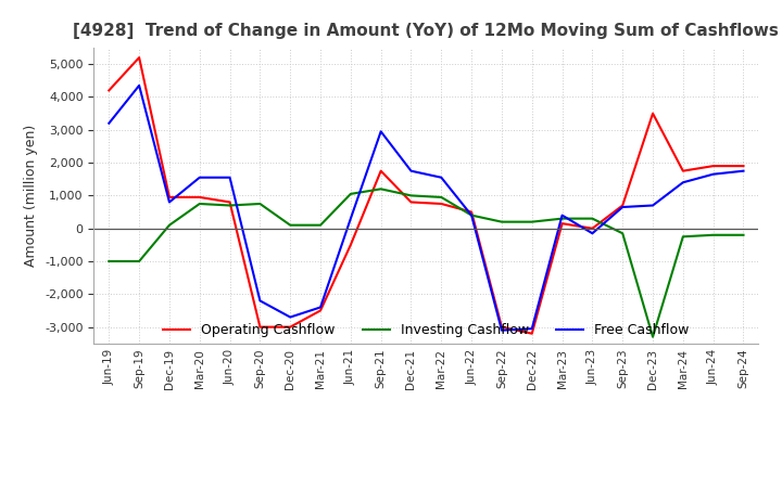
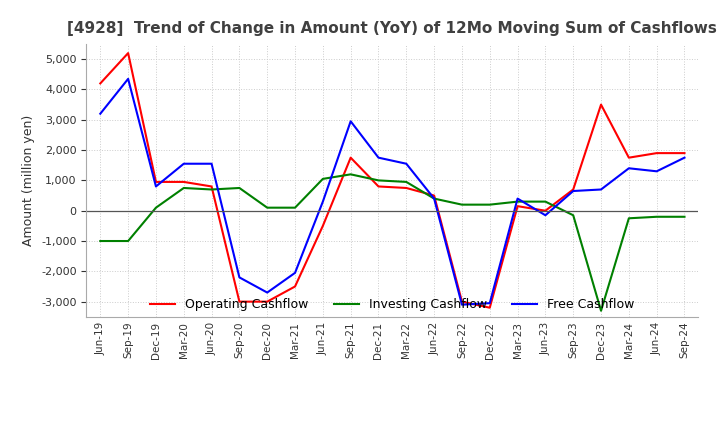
Free Cashflow/Mar-21: -2,400 -> -2,050
Free Cashflow/Jun-24: 1,650 -> 1,300
